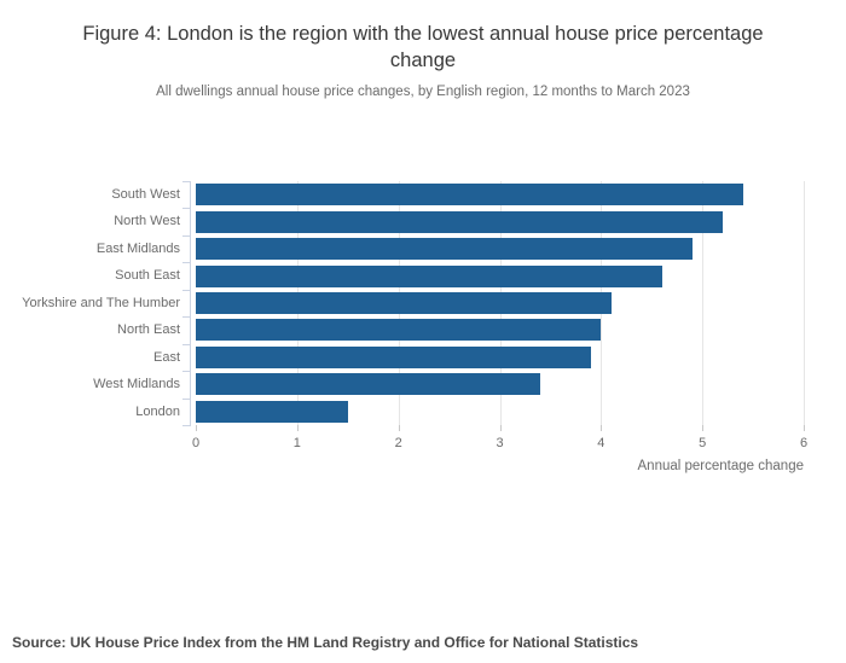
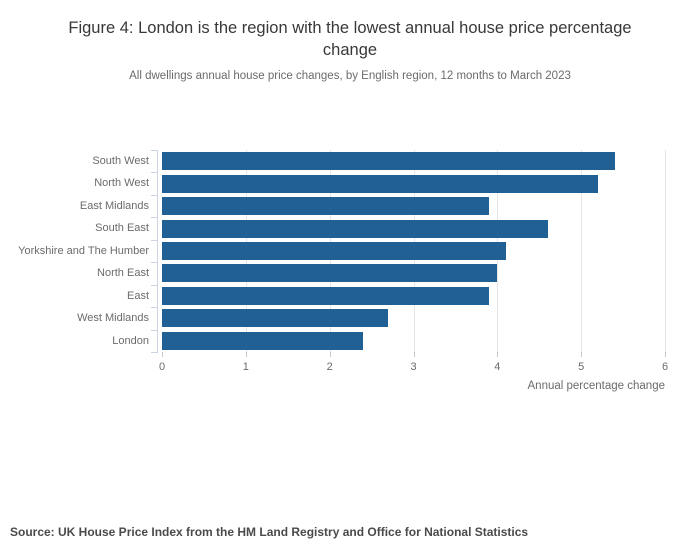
East Midlands: 4.9 -> 3.9
West Midlands: 3.4 -> 2.7
London: 1.5 -> 2.4
